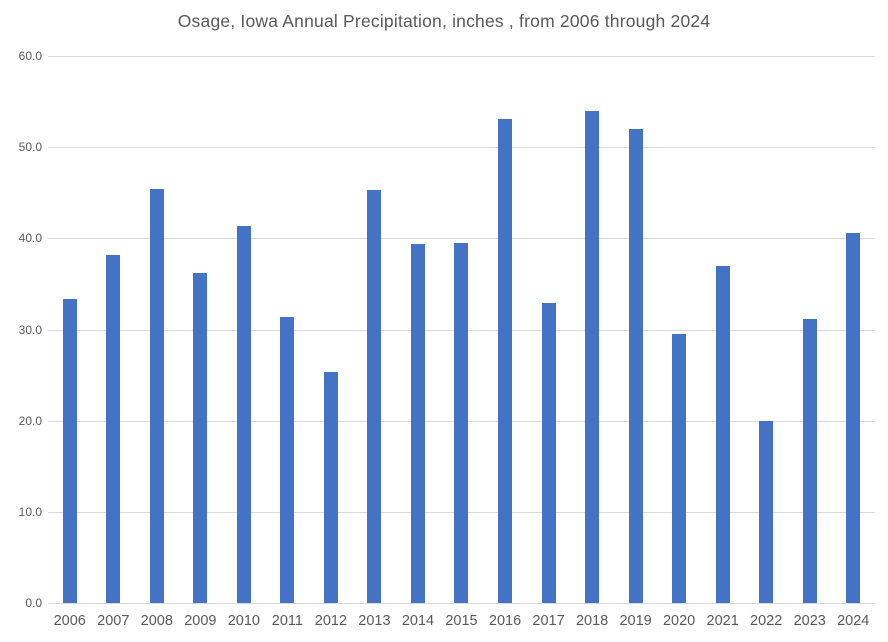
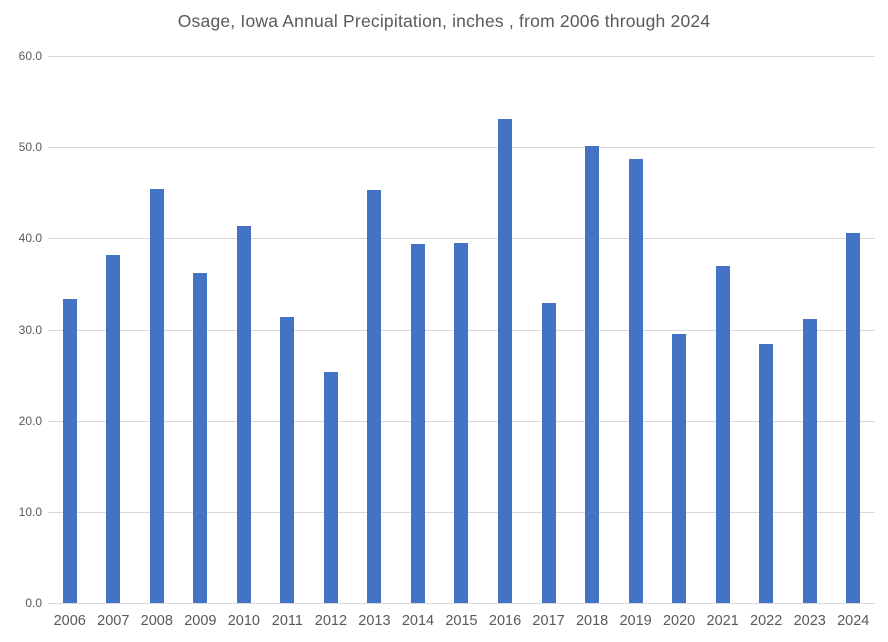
2018: 54 -> 50
2019: 52 -> 49
2022: 20 -> 28
